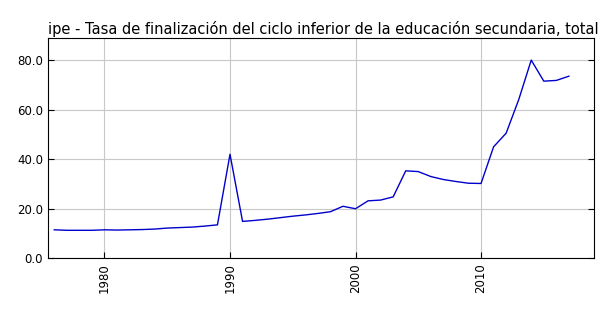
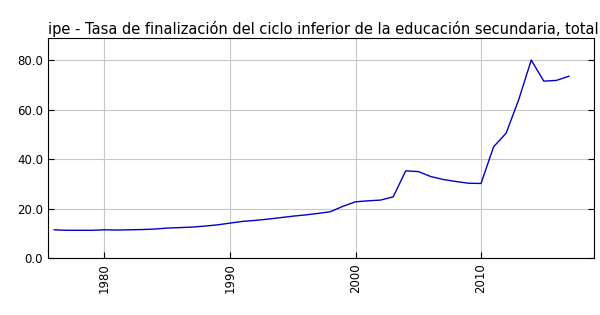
1990: 42.0 -> 14.2
2000: 20.0 -> 22.8
